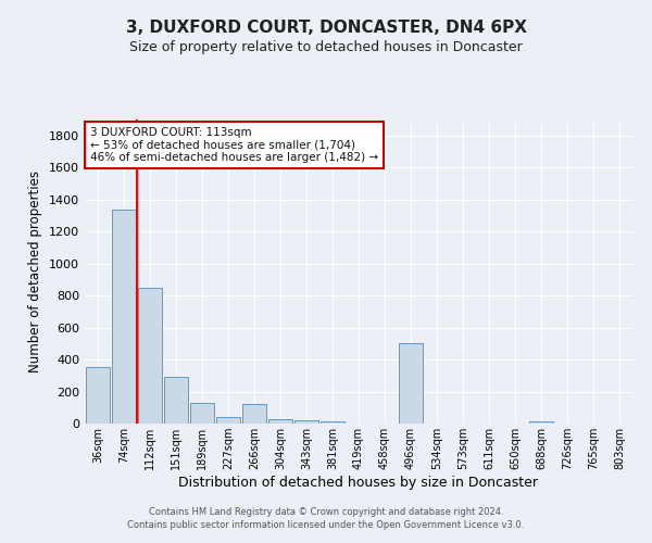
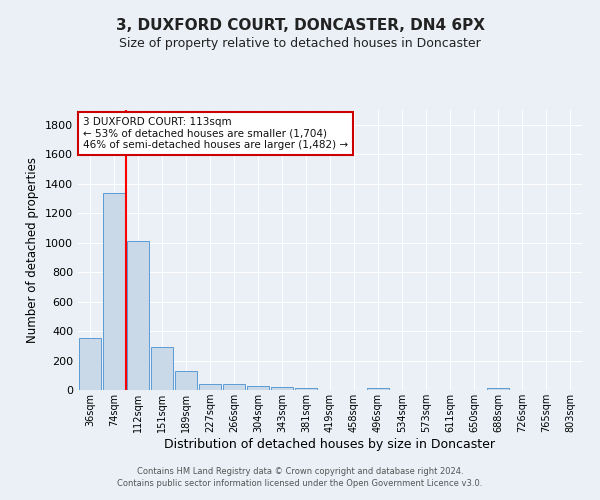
112sqm: 850 -> 1010
266sqm: 120 -> 40
496sqm: 500 -> 10
